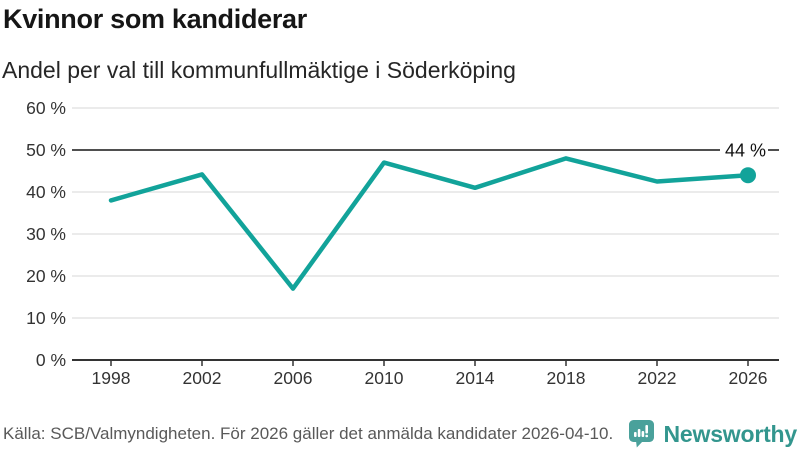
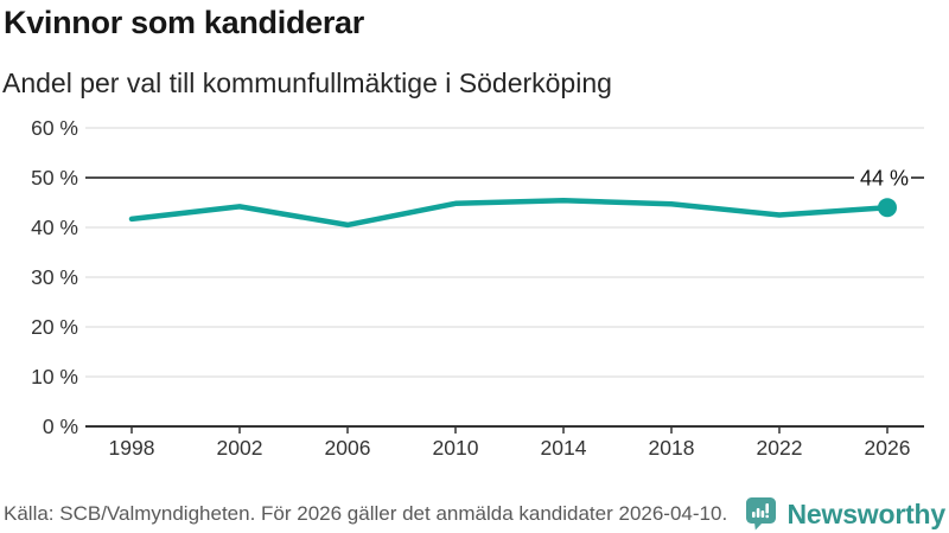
1998: 38% -> 42%
2006: 17% -> 40%
2010: 47% -> 45%
2014: 41% -> 45%
2018: 48% -> 45%
